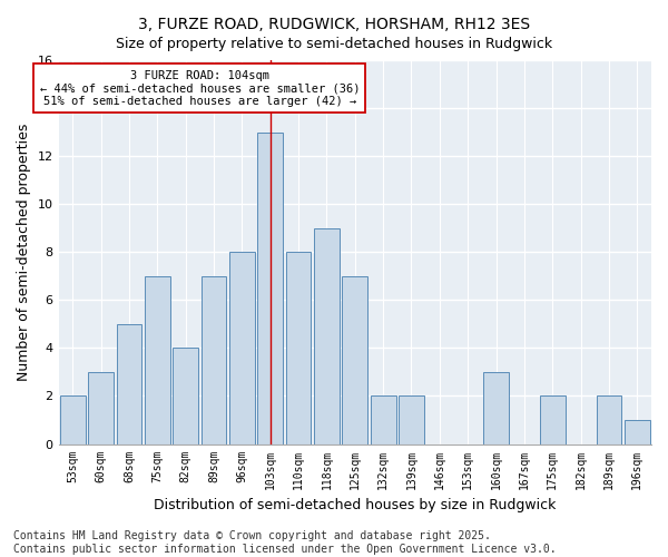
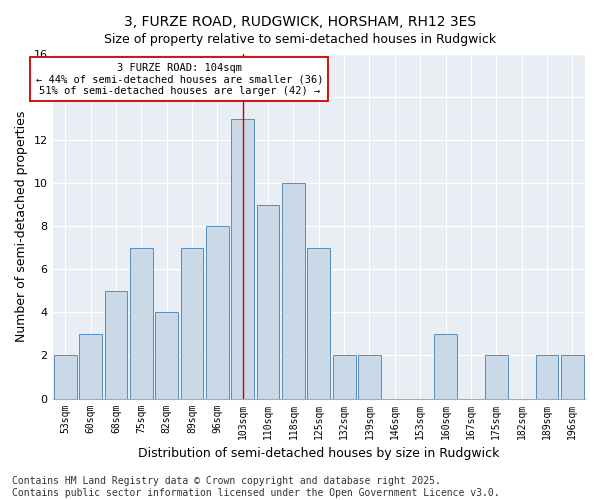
110sqm: 8 -> 9
118sqm: 9 -> 10
196sqm: 1 -> 2
